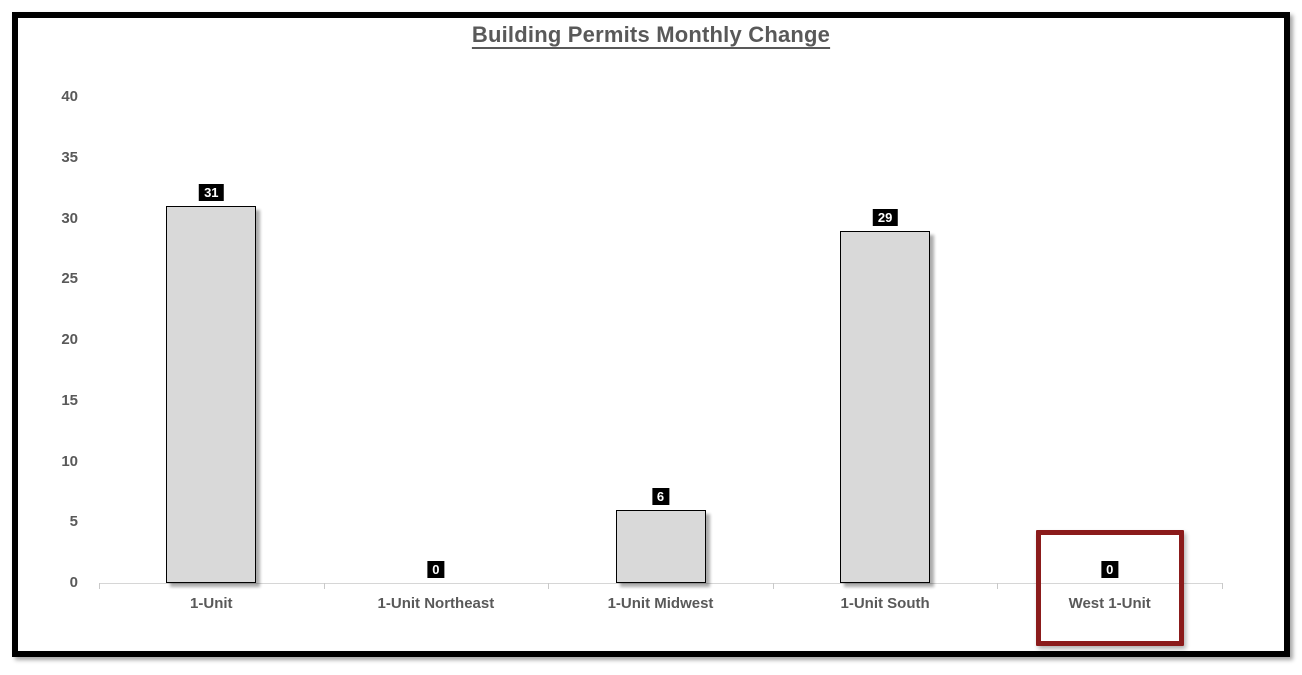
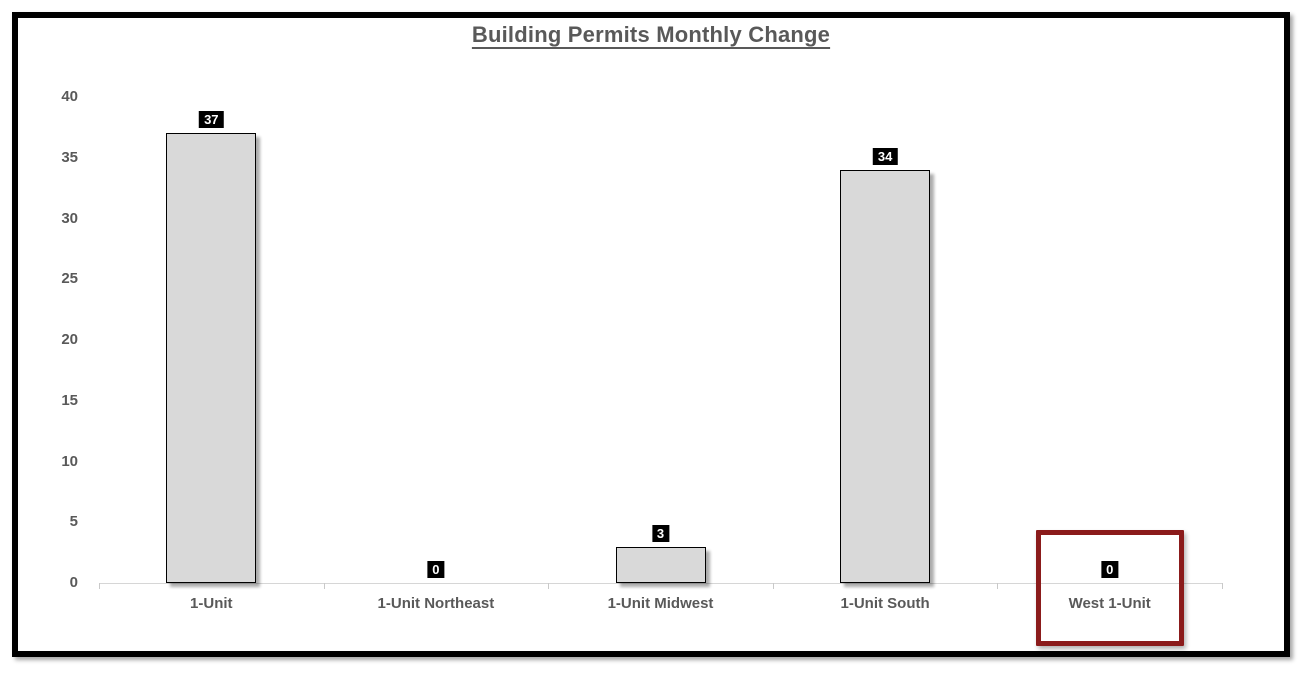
1-Unit: 31 -> 37
1-Unit Midwest: 6 -> 3
1-Unit South: 29 -> 34
